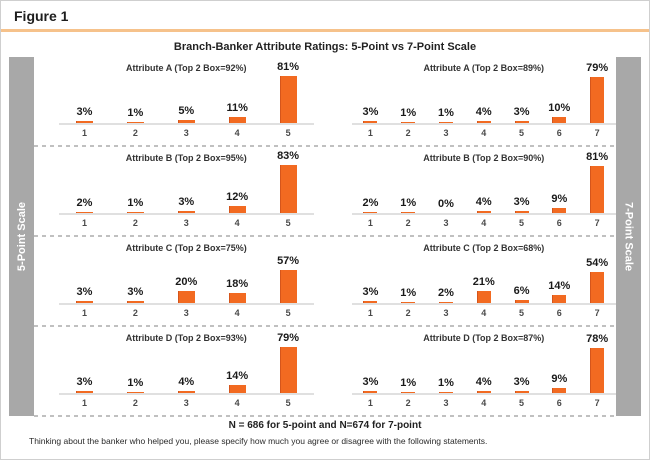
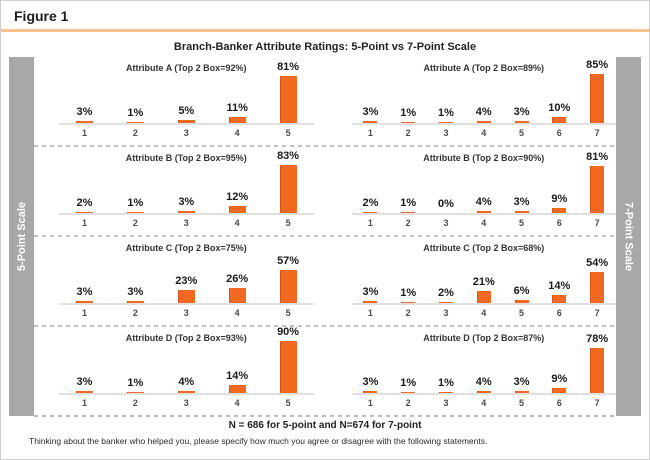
Attribute A (Top 2 Box=89%)/7: 79% -> 85%
Attribute C (Top 2 Box=75%)/3: 20% -> 23%
Attribute C (Top 2 Box=75%)/4: 18% -> 26%
Attribute D (Top 2 Box=93%)/5: 79% -> 90%
